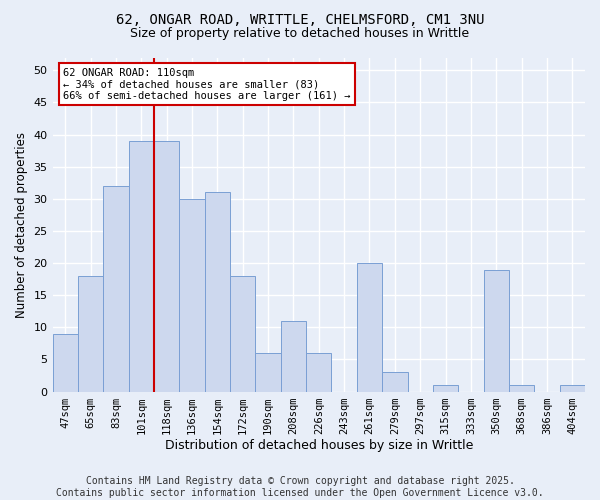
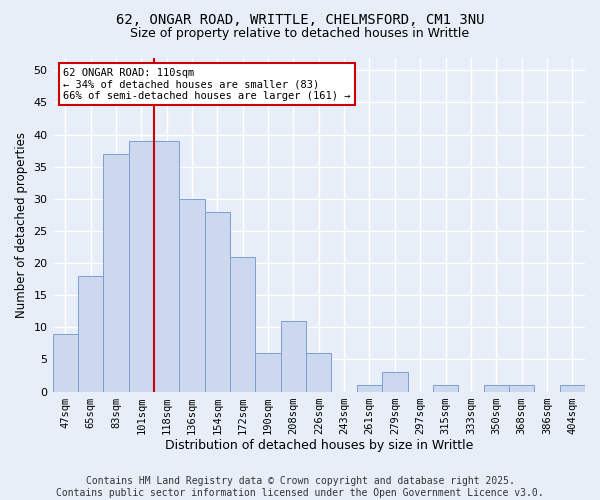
83sqm: 32 -> 37
154sqm: 31 -> 28
172sqm: 18 -> 21
261sqm: 20 -> 1
350sqm: 19 -> 1
